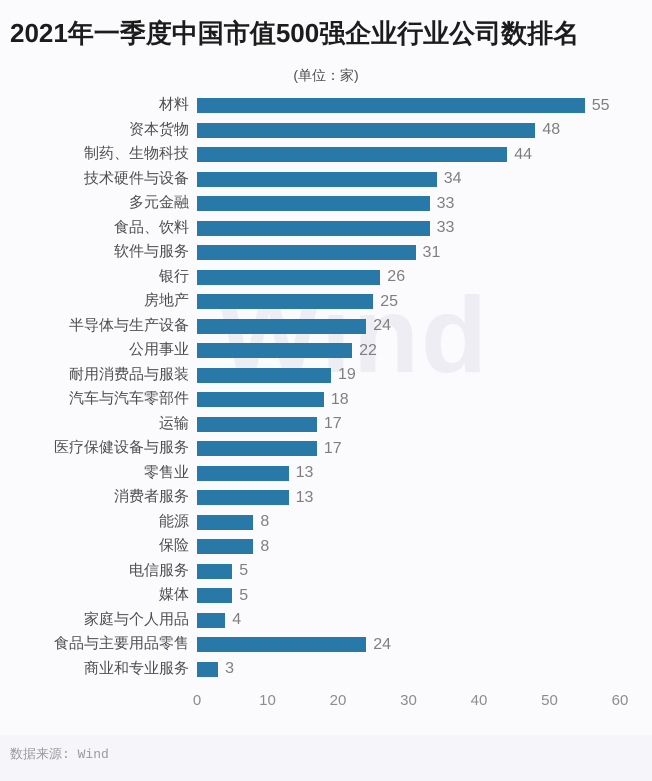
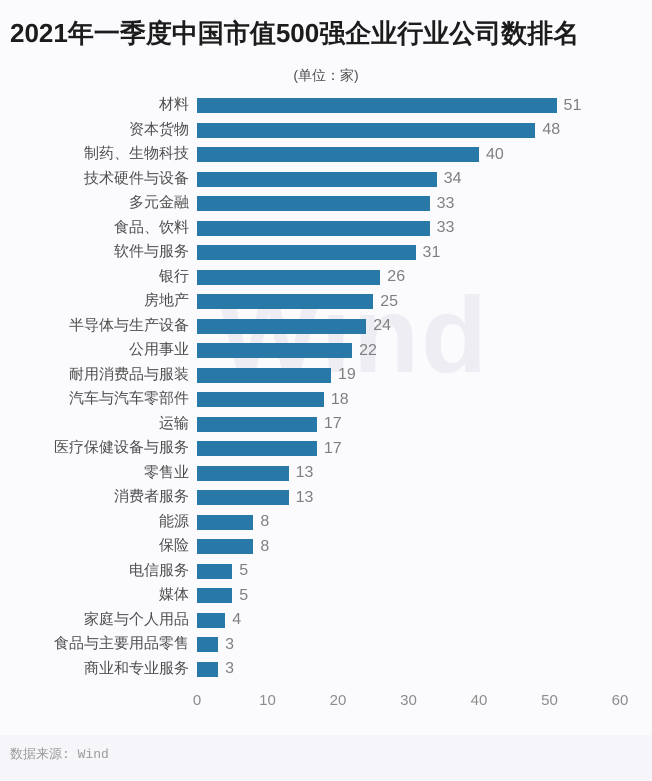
材料: 55 -> 51
制药、生物科技: 44 -> 40
食品与主要用品零售: 24 -> 3
